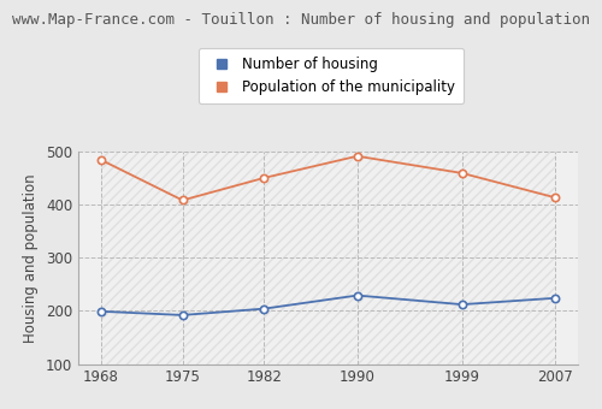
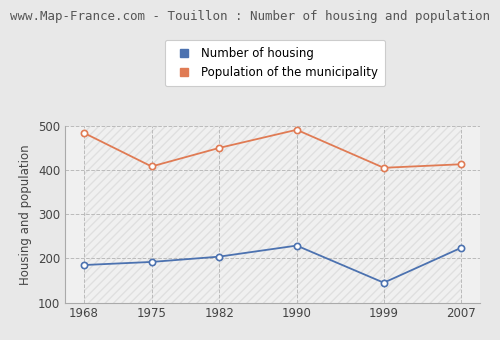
Number of housing/1968: 199 -> 185
Number of housing/1999: 212 -> 145
Population of the municipality/1999: 459 -> 405
